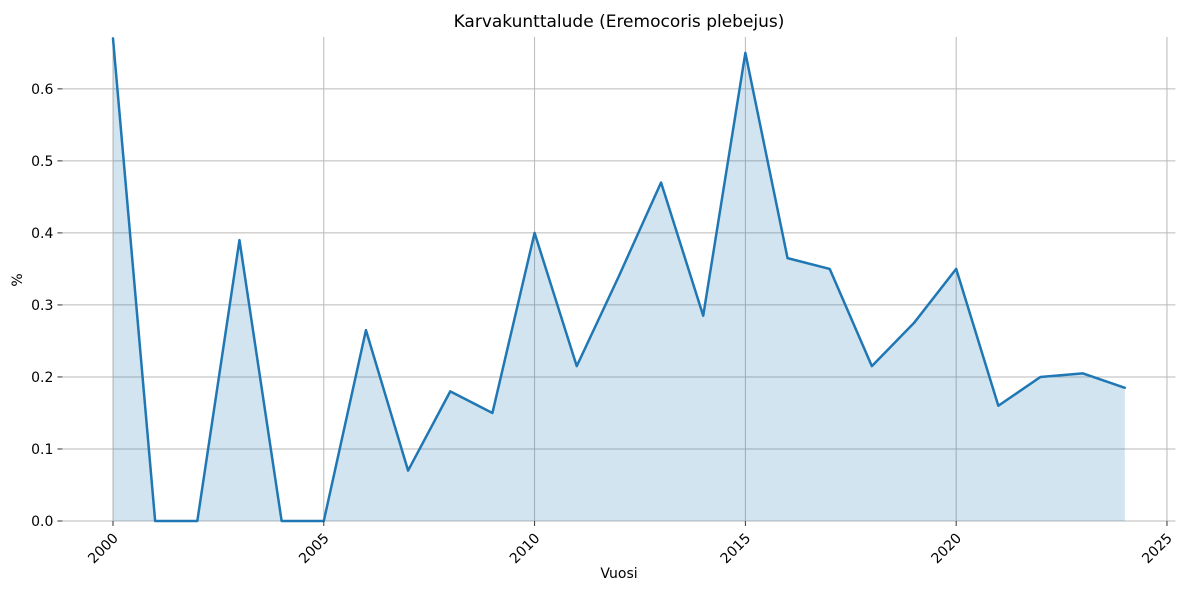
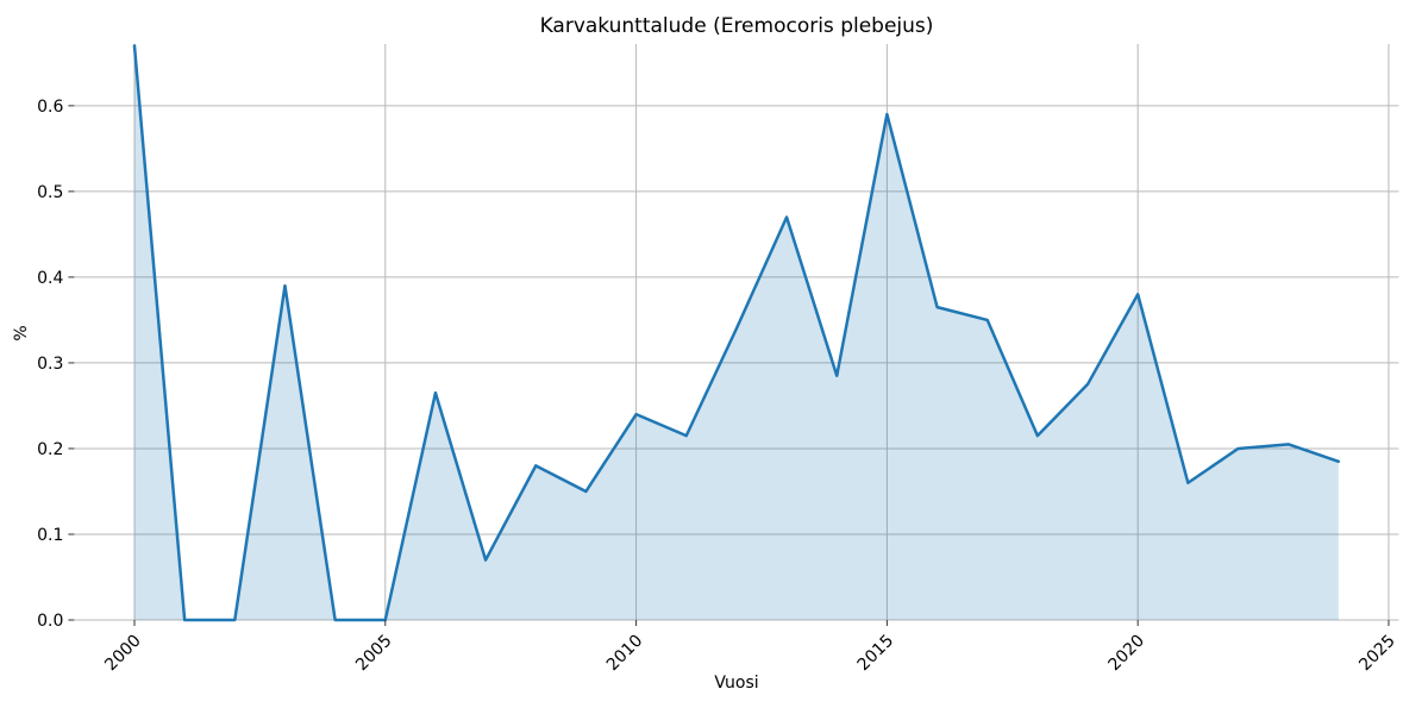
2010: 0.40 -> 0.24
2015: 0.65 -> 0.59
2020: 0.35 -> 0.38
